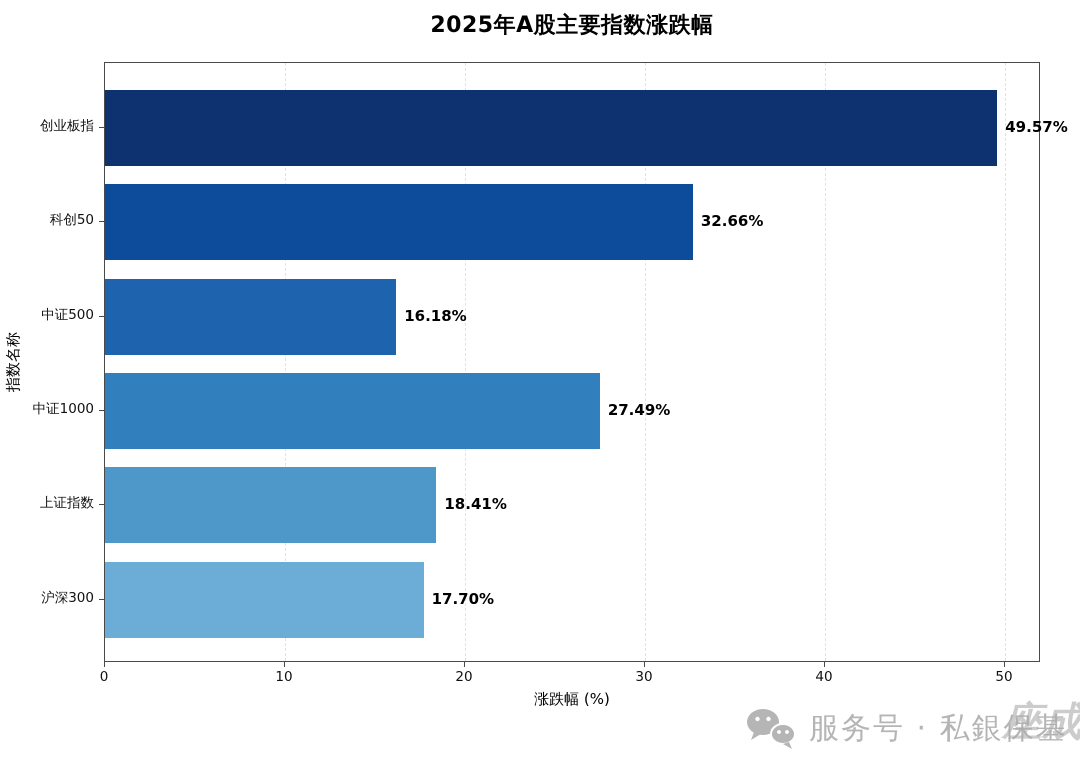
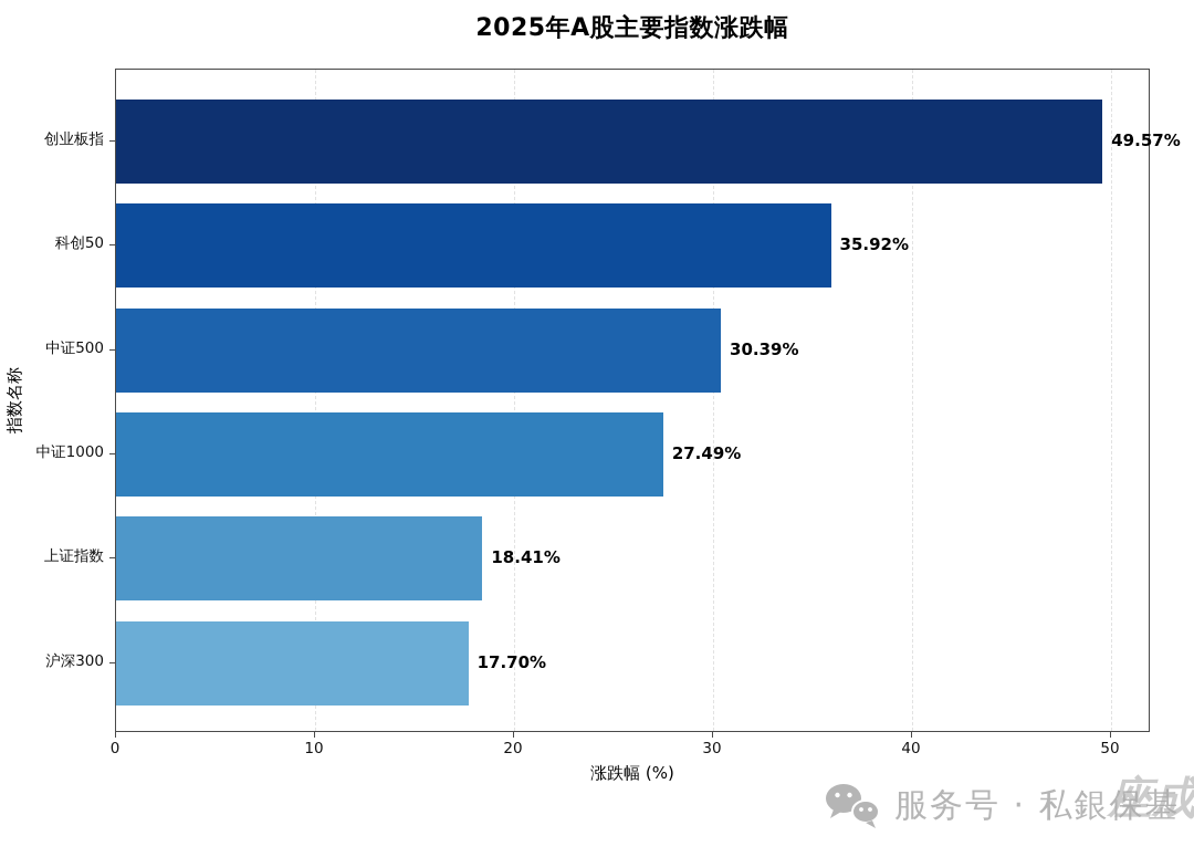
科创50: 32.66% -> 35.92%
中证500: 16.18% -> 30.39%
